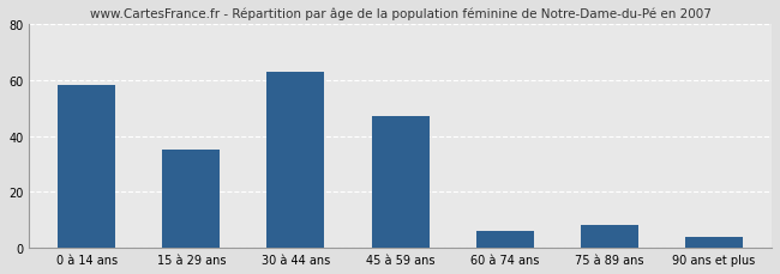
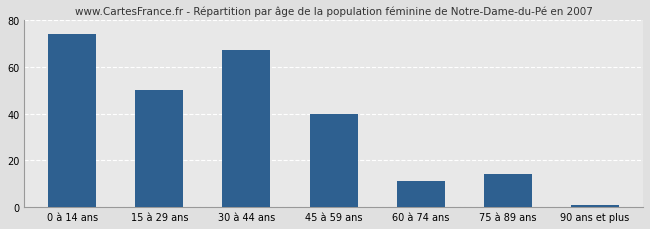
0 à 14 ans: 58 -> 74
15 à 29 ans: 35 -> 50
30 à 44 ans: 63 -> 67
45 à 59 ans: 47 -> 40
60 à 74 ans: 6 -> 11
75 à 89 ans: 8 -> 14
90 ans et plus: 4 -> 1
